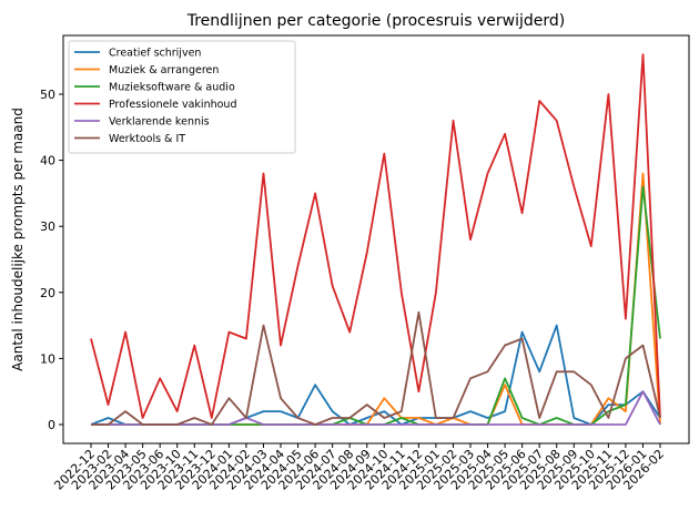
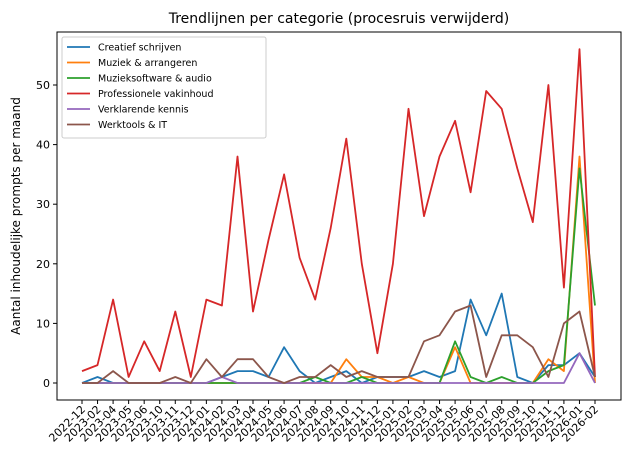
Professionele vakinhoud/2022-12: 13 -> 2
Werktools & IT/2024-03: 15 -> 4
Werktools & IT/2024-12: 17 -> 1
